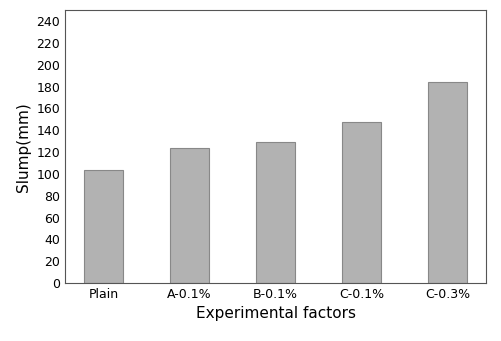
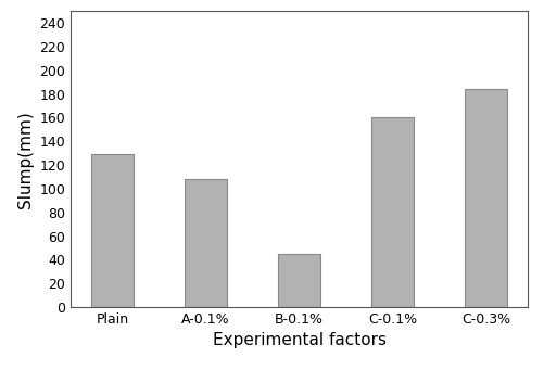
Plain: 104 -> 129
A-0.1%: 124 -> 108
B-0.1%: 129 -> 45
C-0.1%: 148 -> 160
